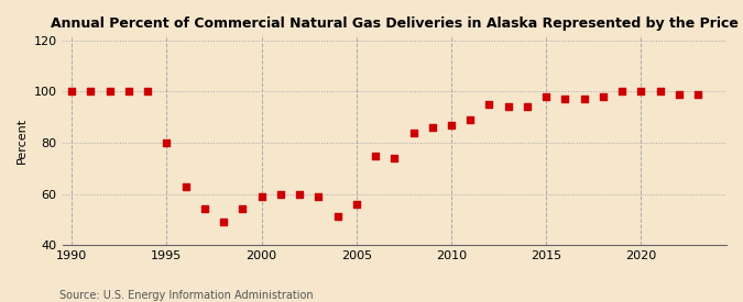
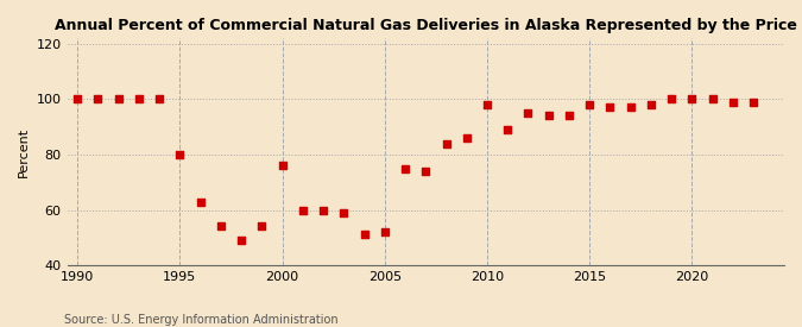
2000: 59 -> 76
2005: 56 -> 52
2010: 87 -> 98
